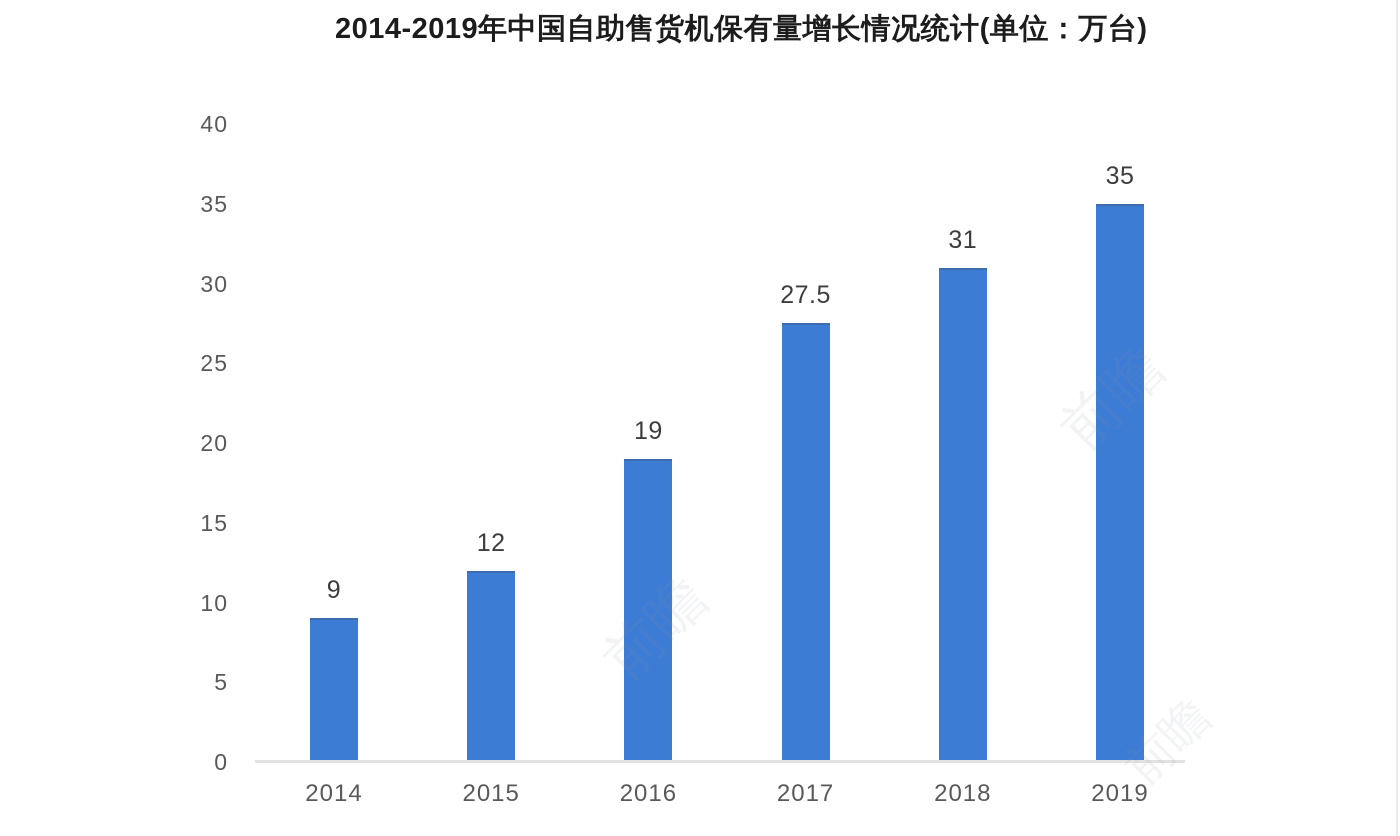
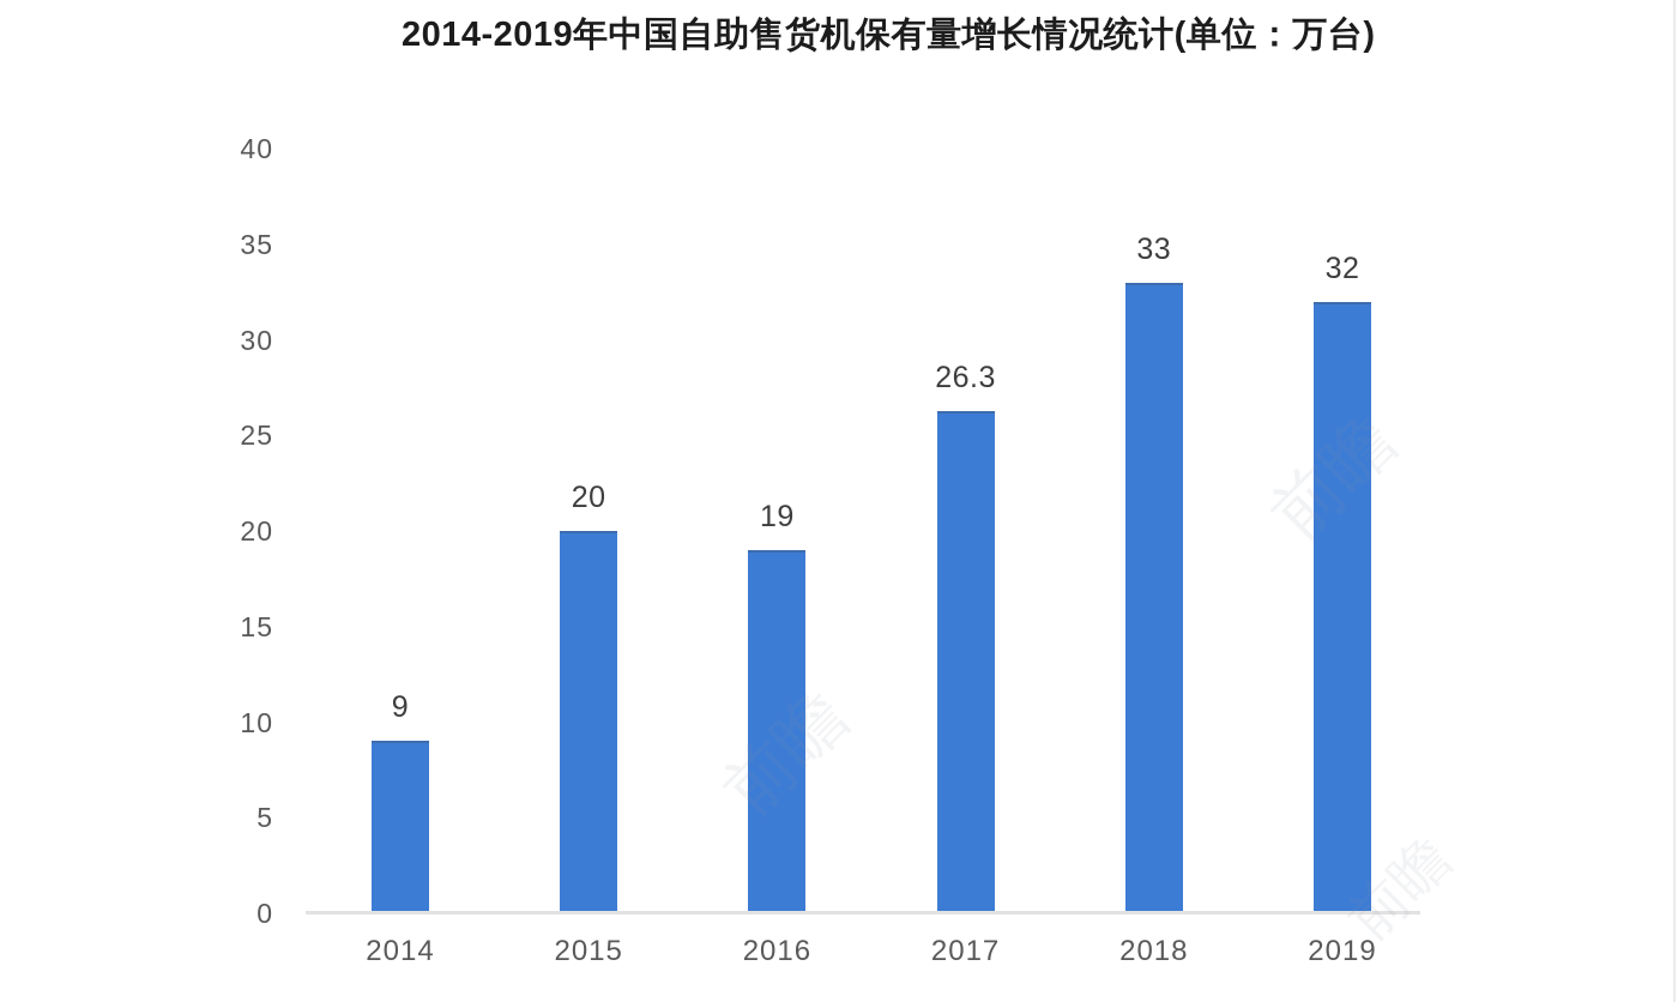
2015: 12 -> 20
2017: 27.5 -> 26.3
2018: 31 -> 33
2019: 35 -> 32
